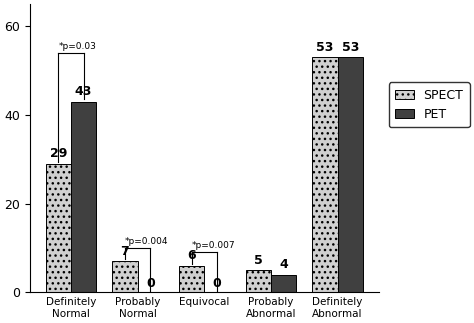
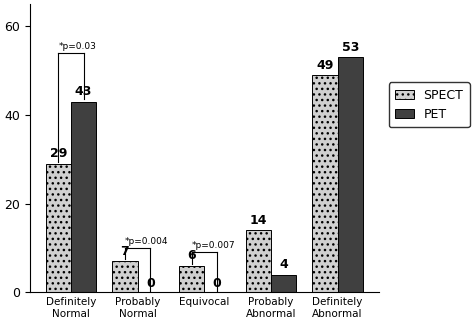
SPECT/Probably Abnormal: 5 -> 14
SPECT/Definitely Abnormal: 53 -> 49
